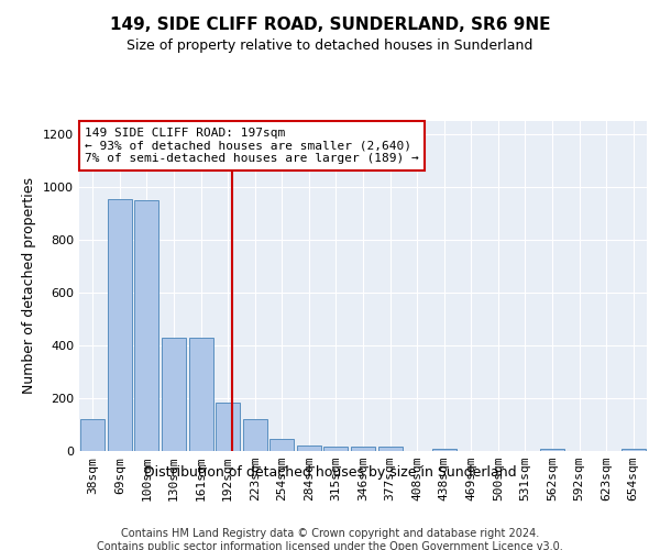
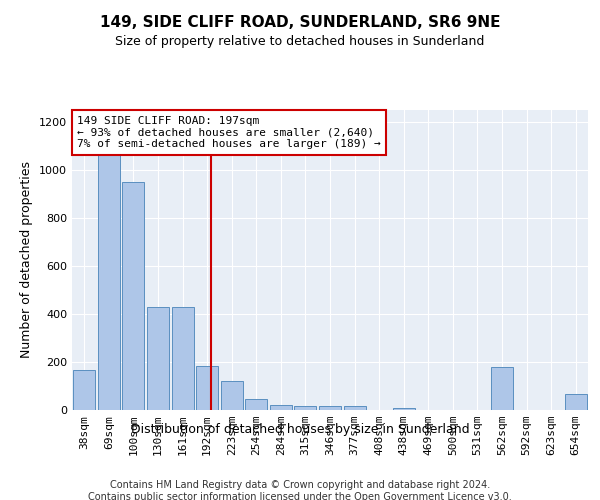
38sqm: 120 -> 165
69sqm: 955 -> 1065
562sqm: 10 -> 180
654sqm: 10 -> 65
